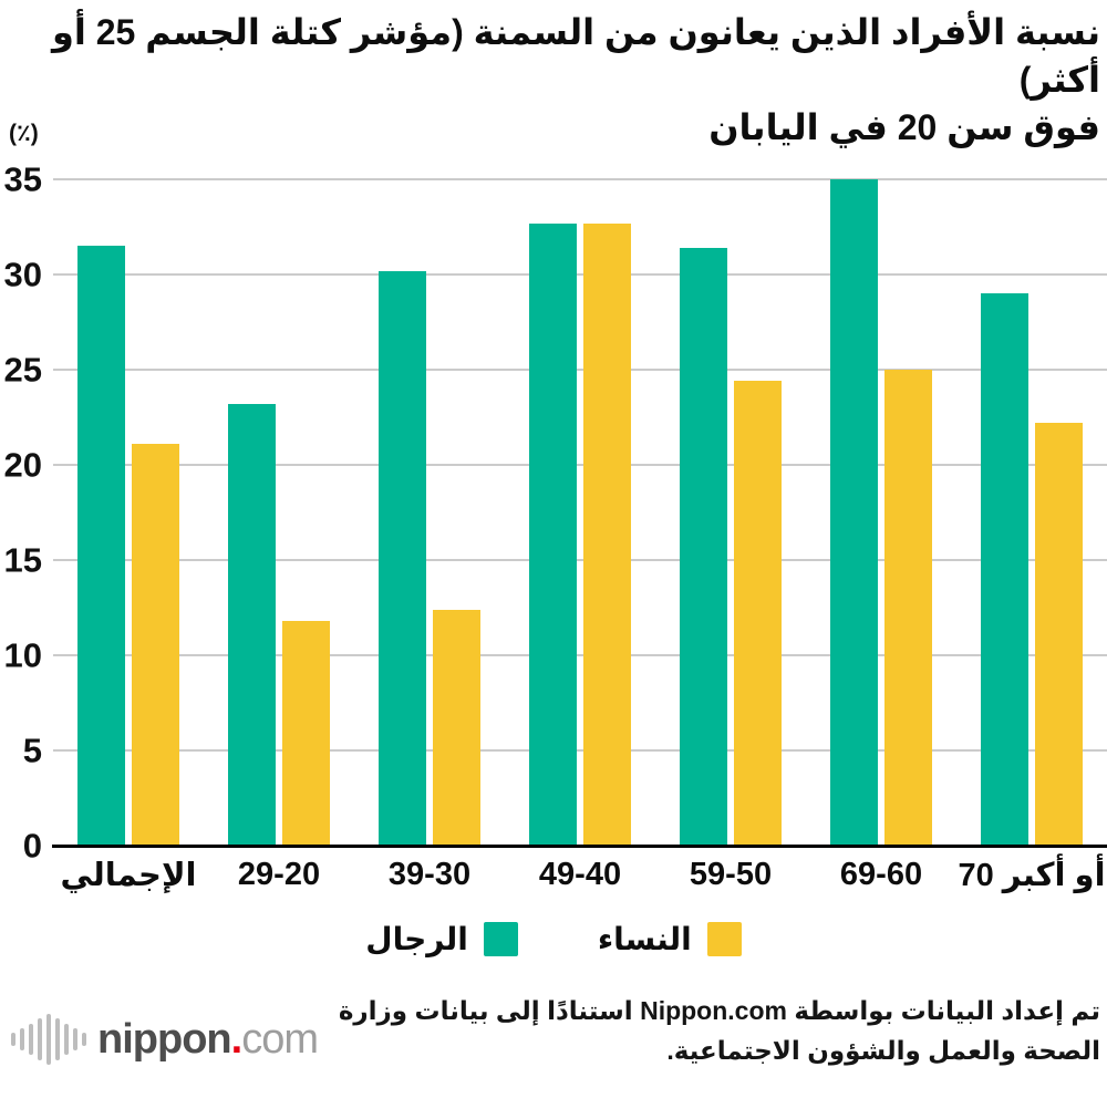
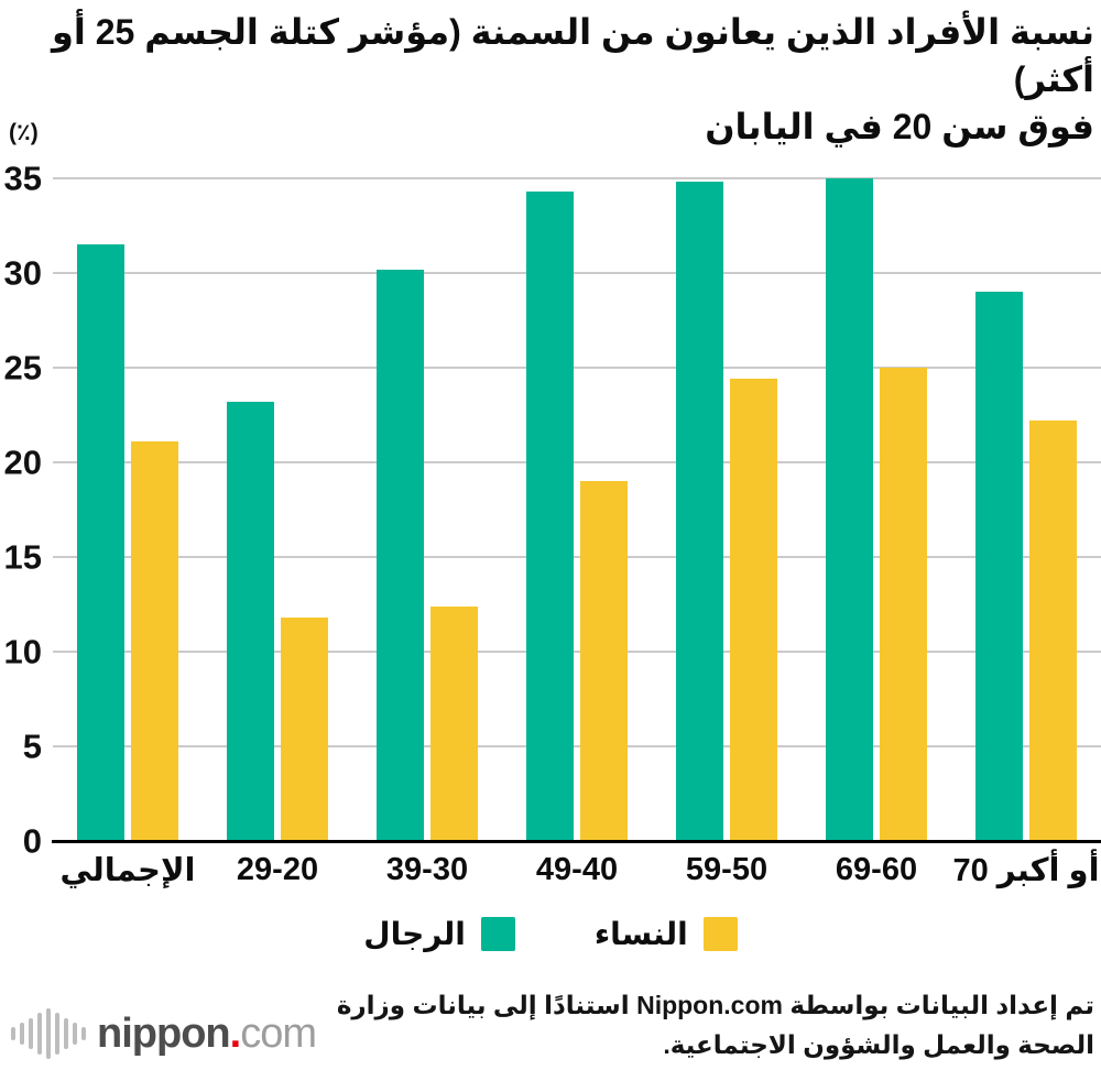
الرجال/49-40: 32.7 -> 34.3
النساء/49-40: 32.7 -> 19.0
الرجال/59-50: 31.4 -> 34.8
